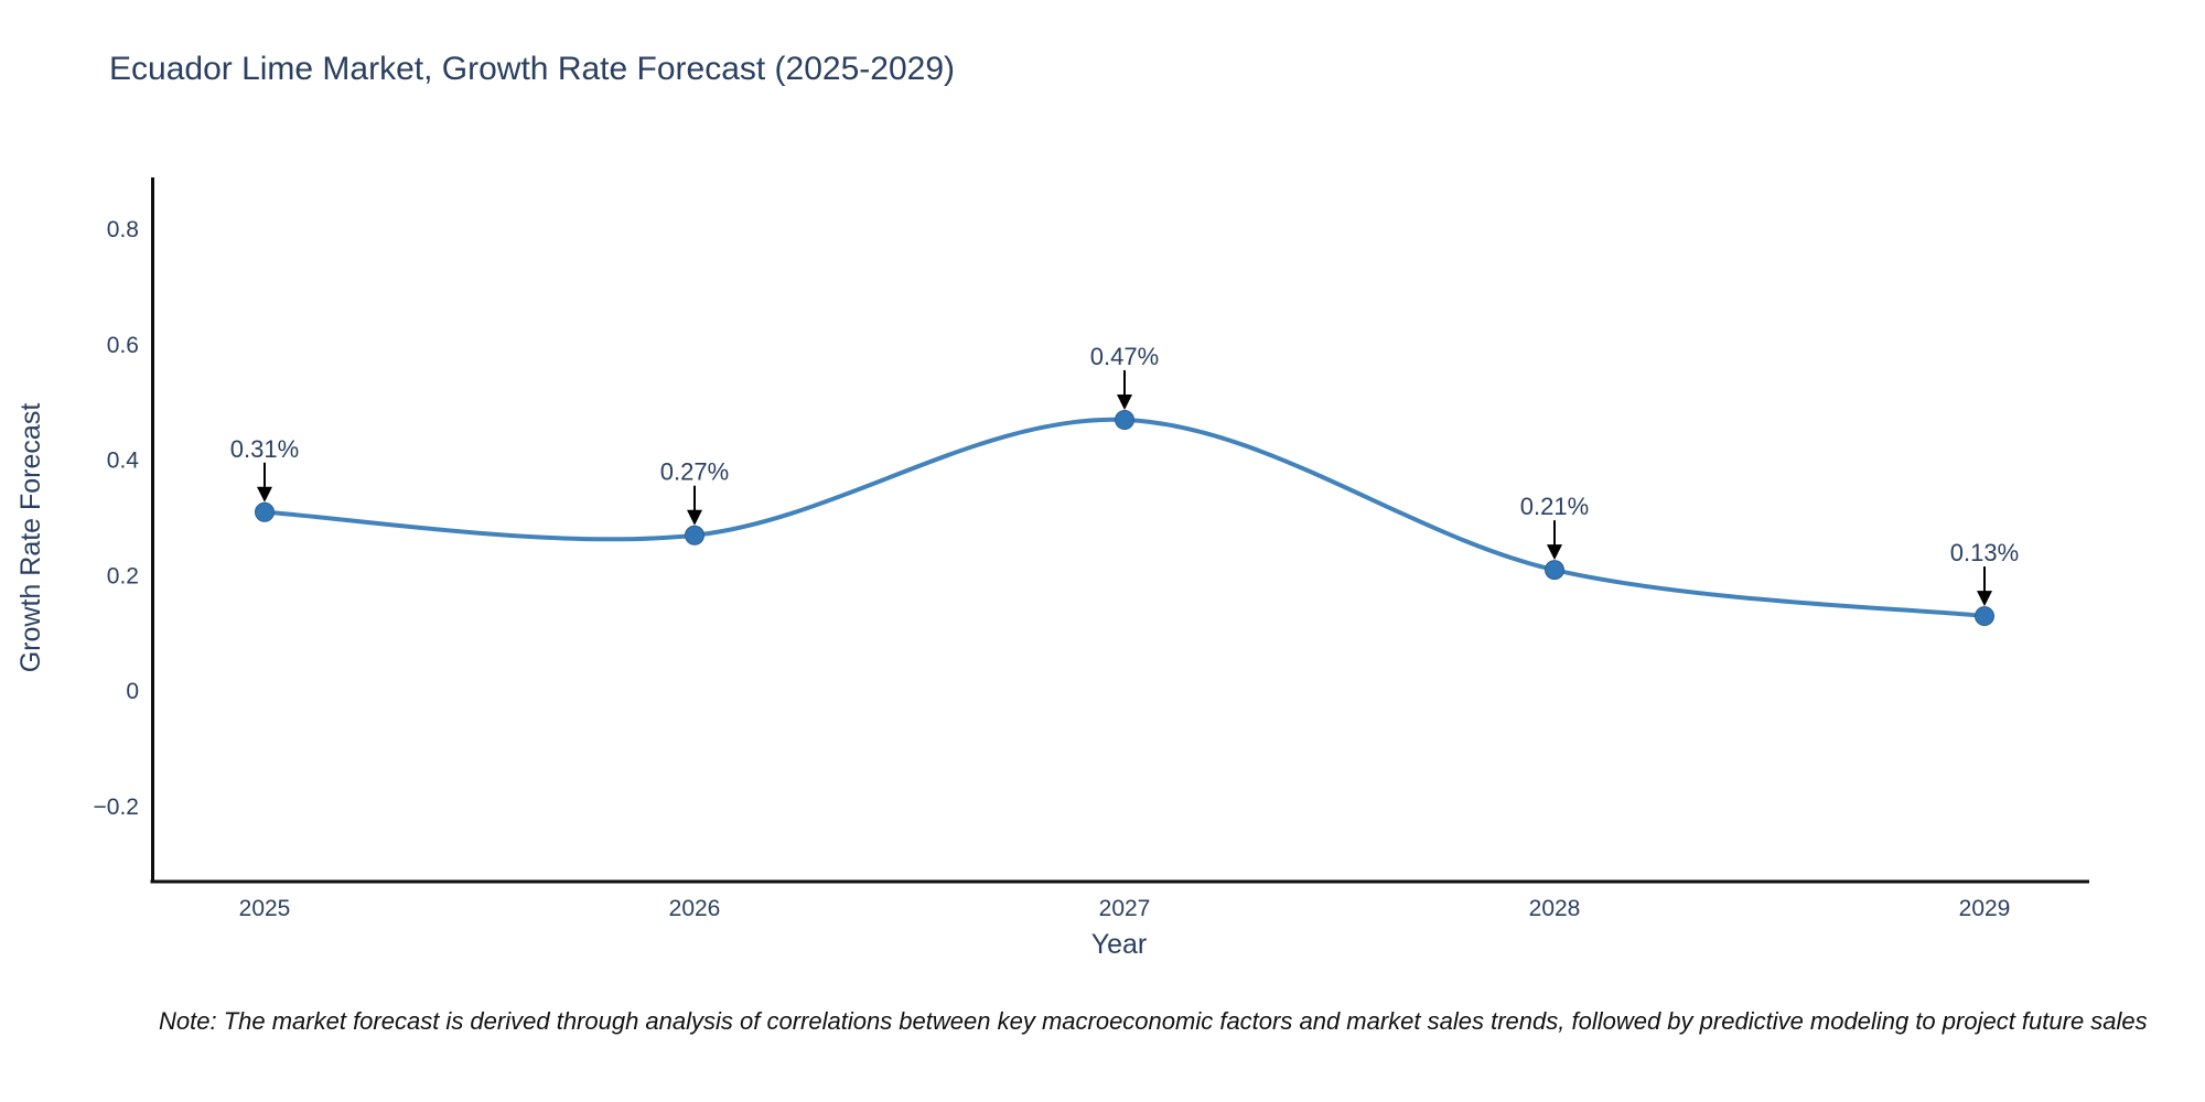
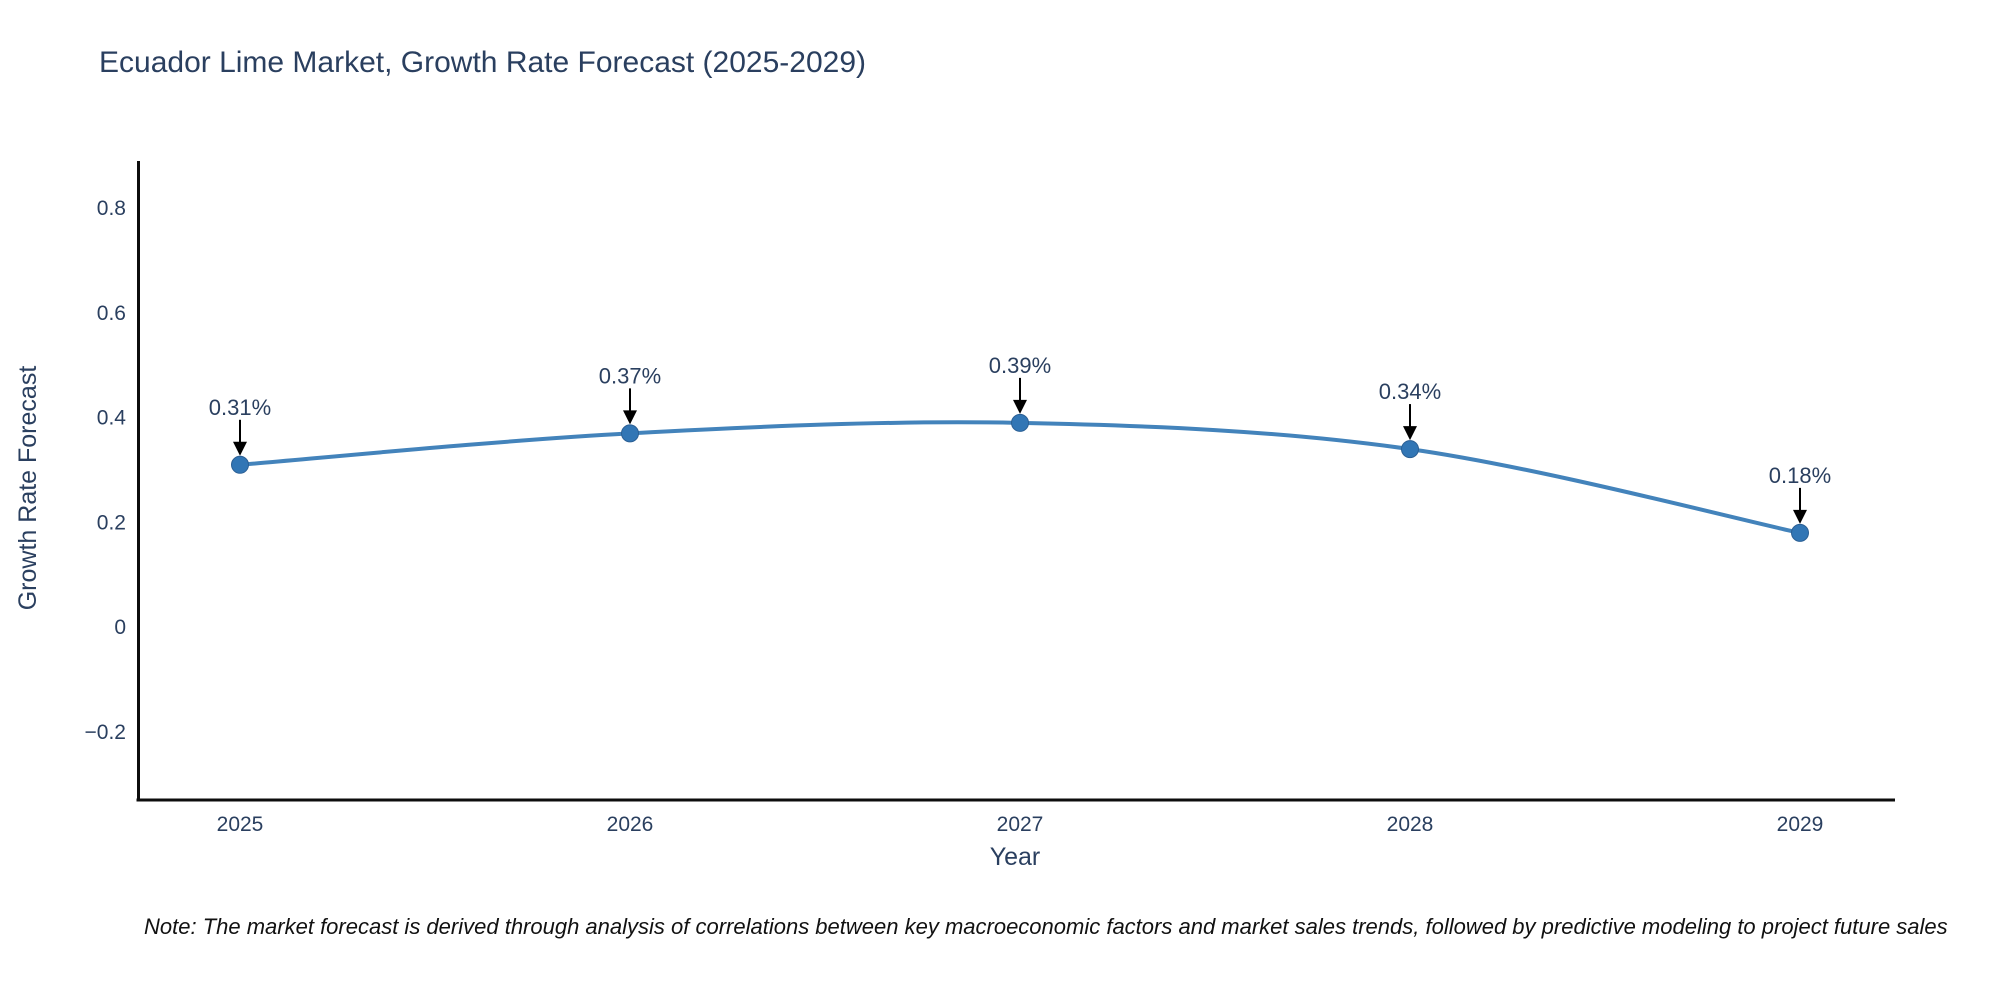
2026: 0.27% -> 0.37%
2027: 0.47% -> 0.39%
2028: 0.21% -> 0.34%
2029: 0.13% -> 0.18%
